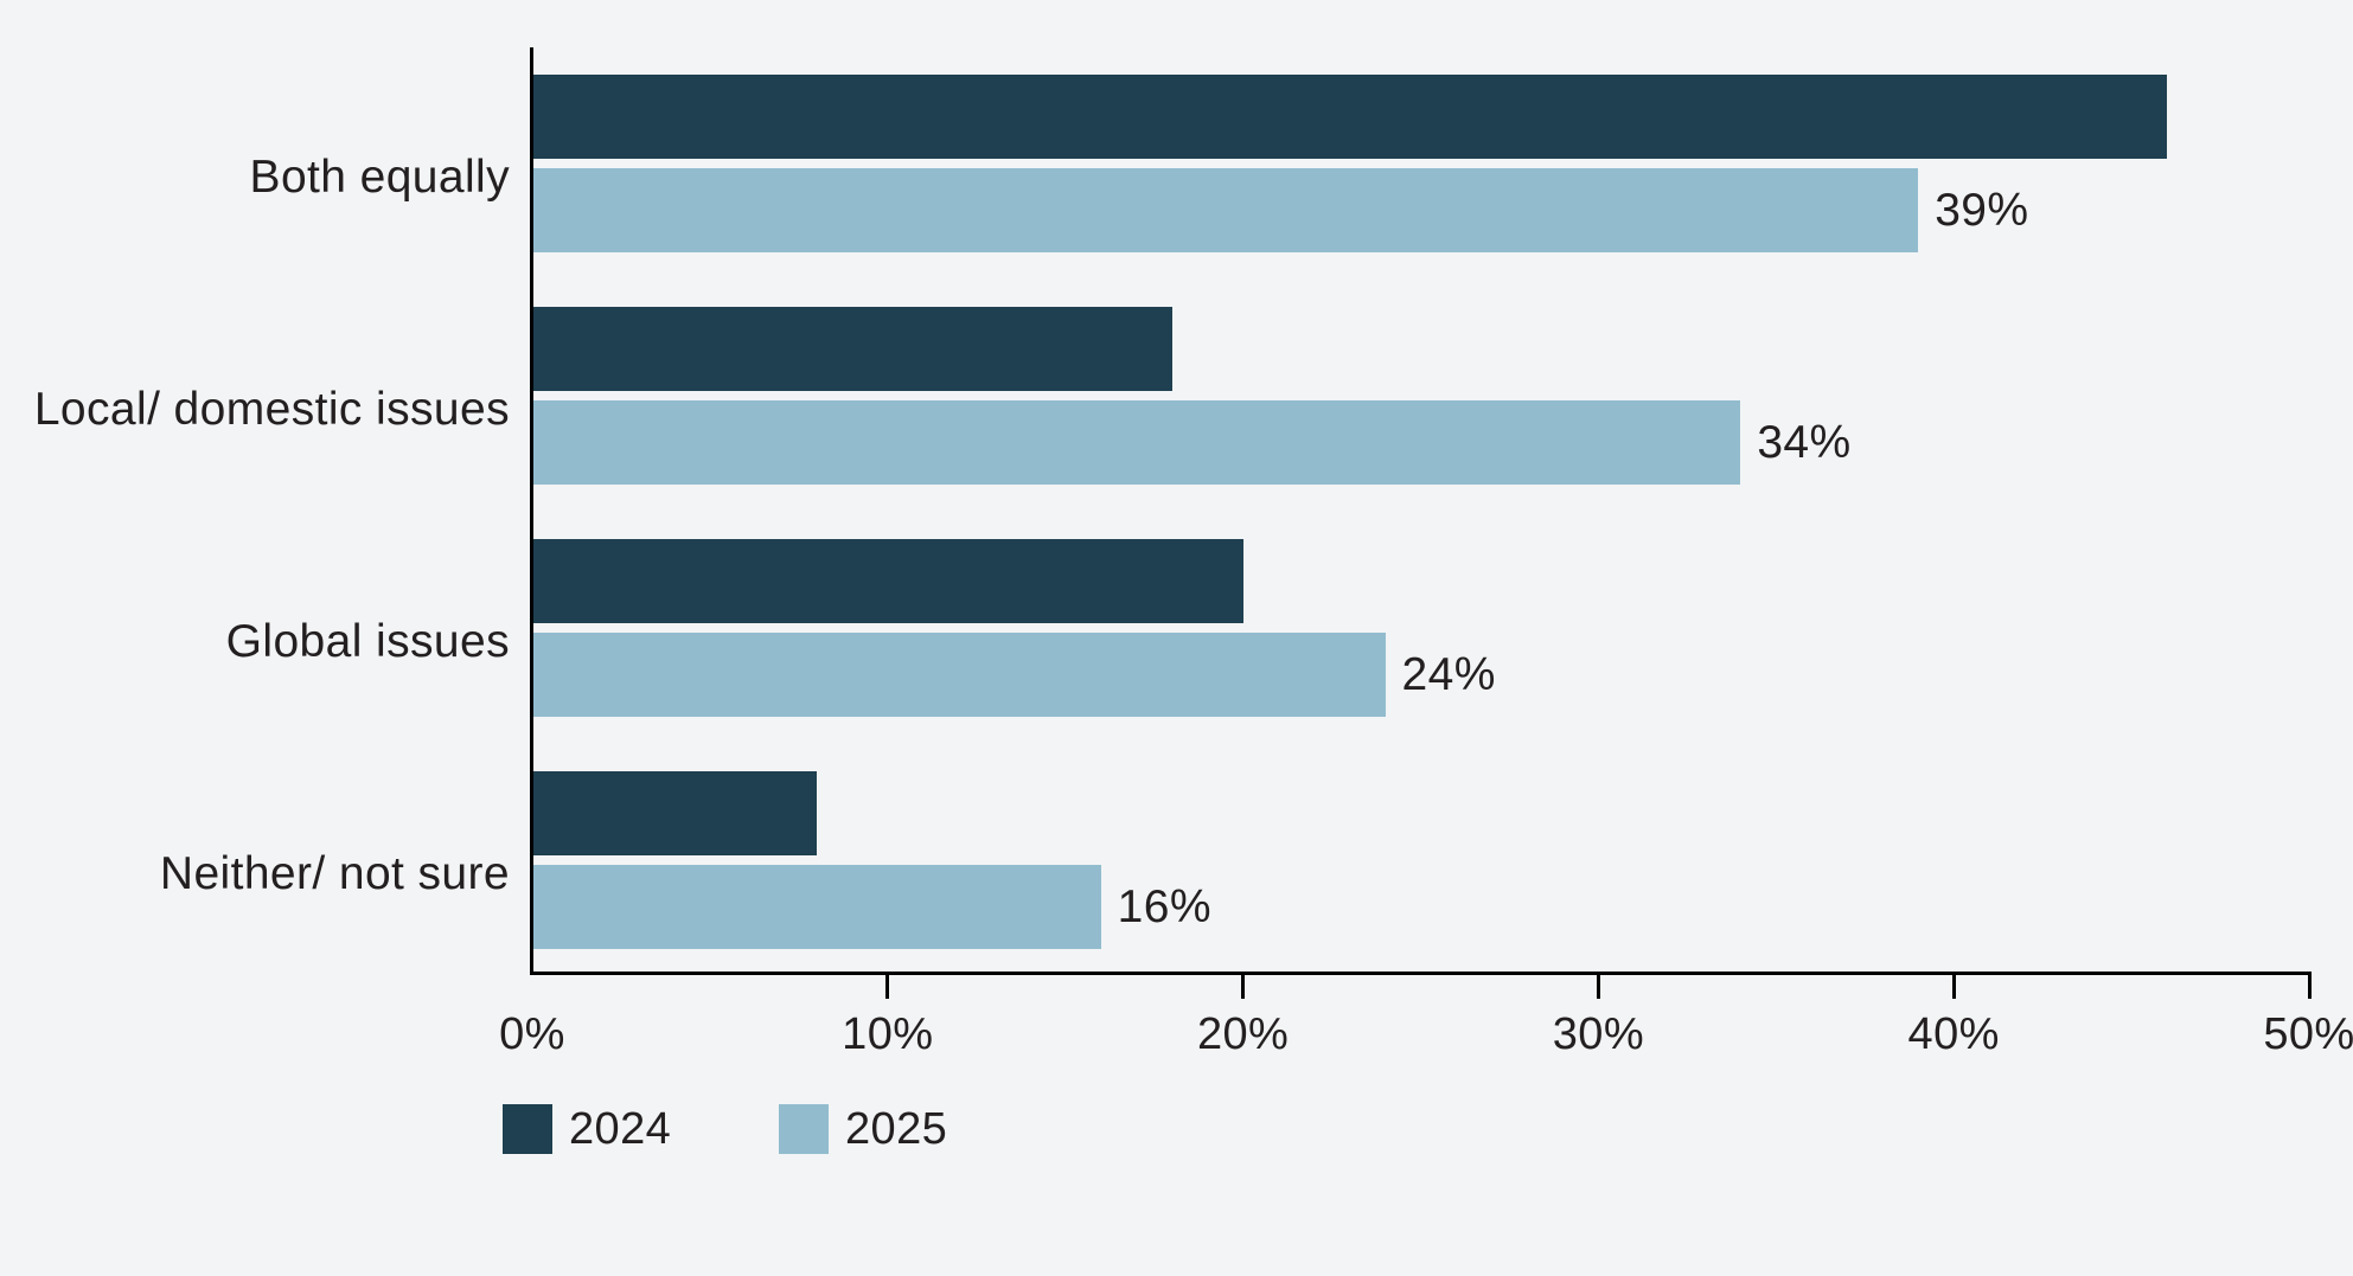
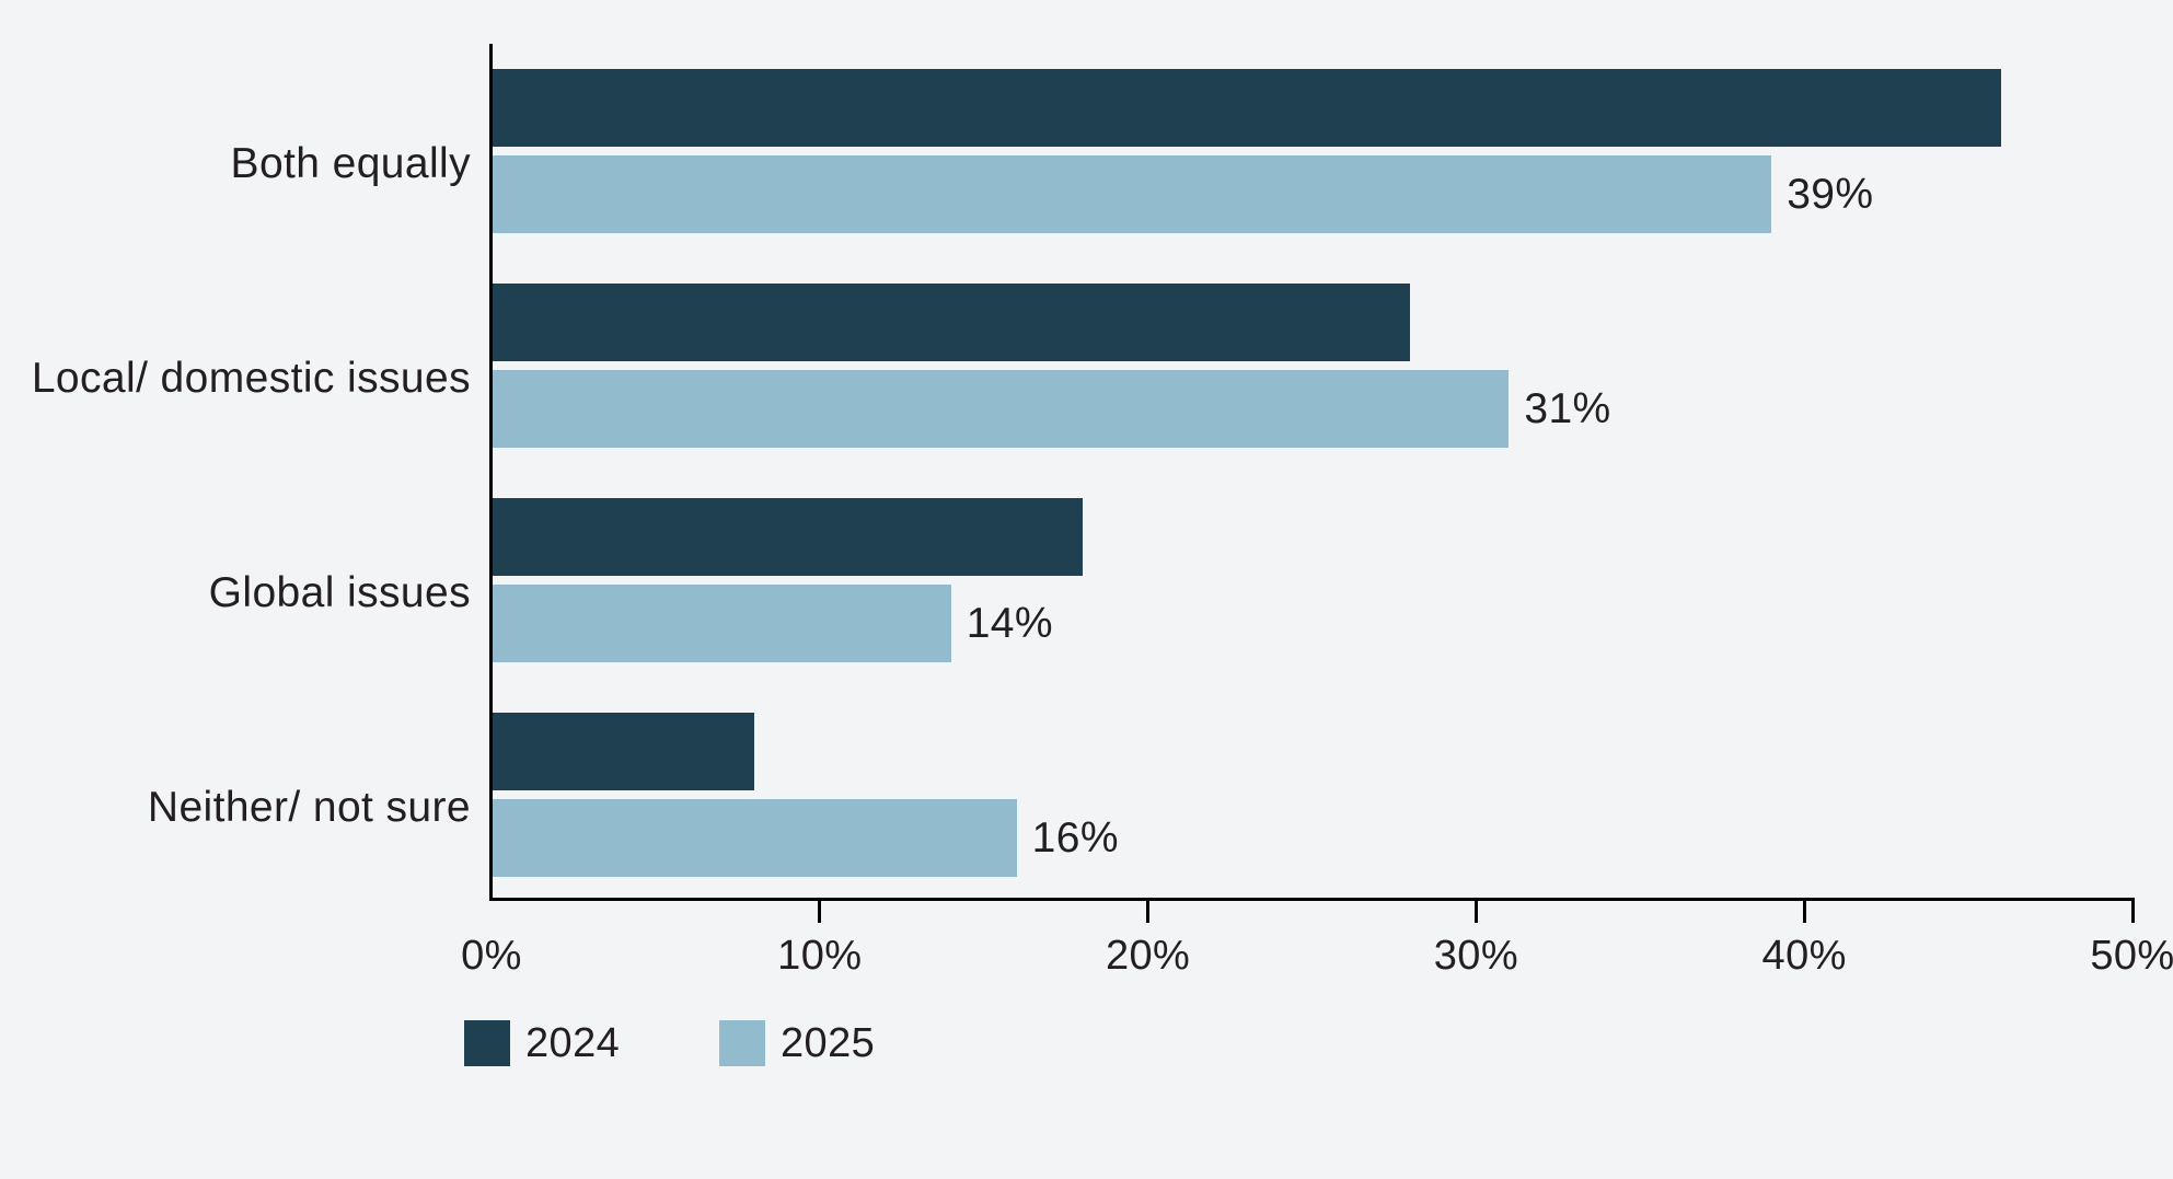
2024/Local/ domestic issues: 18% -> 28%
2025/Local/ domestic issues: 34% -> 31%
2024/Global issues: 20% -> 18%
2025/Global issues: 24% -> 14%
